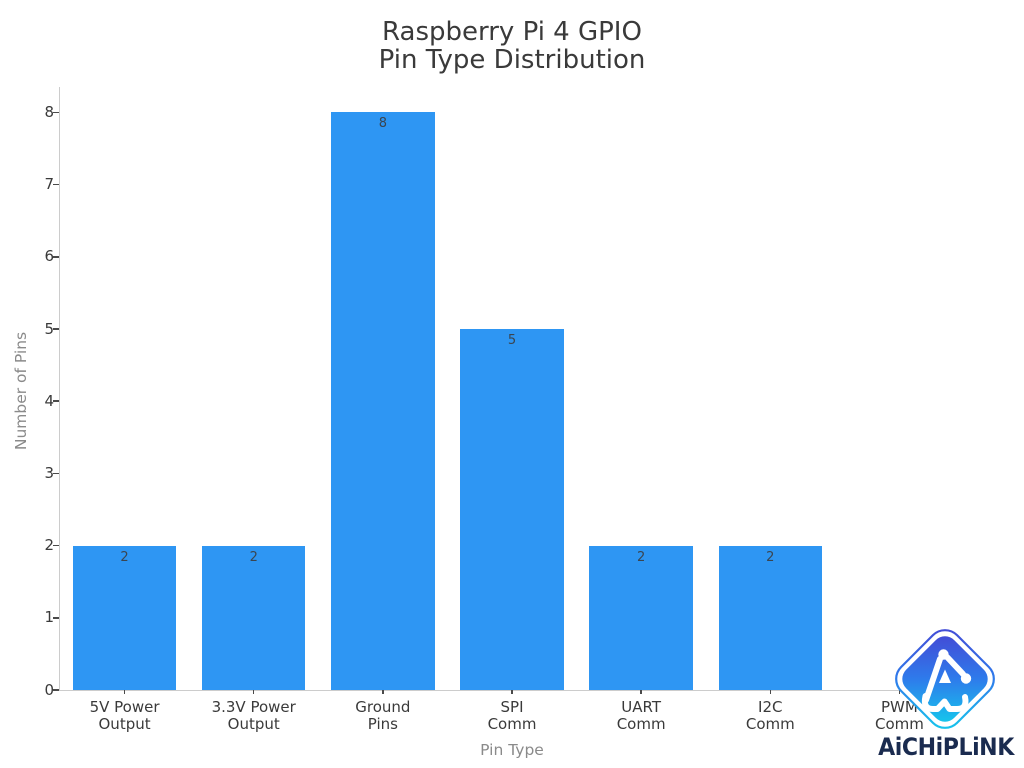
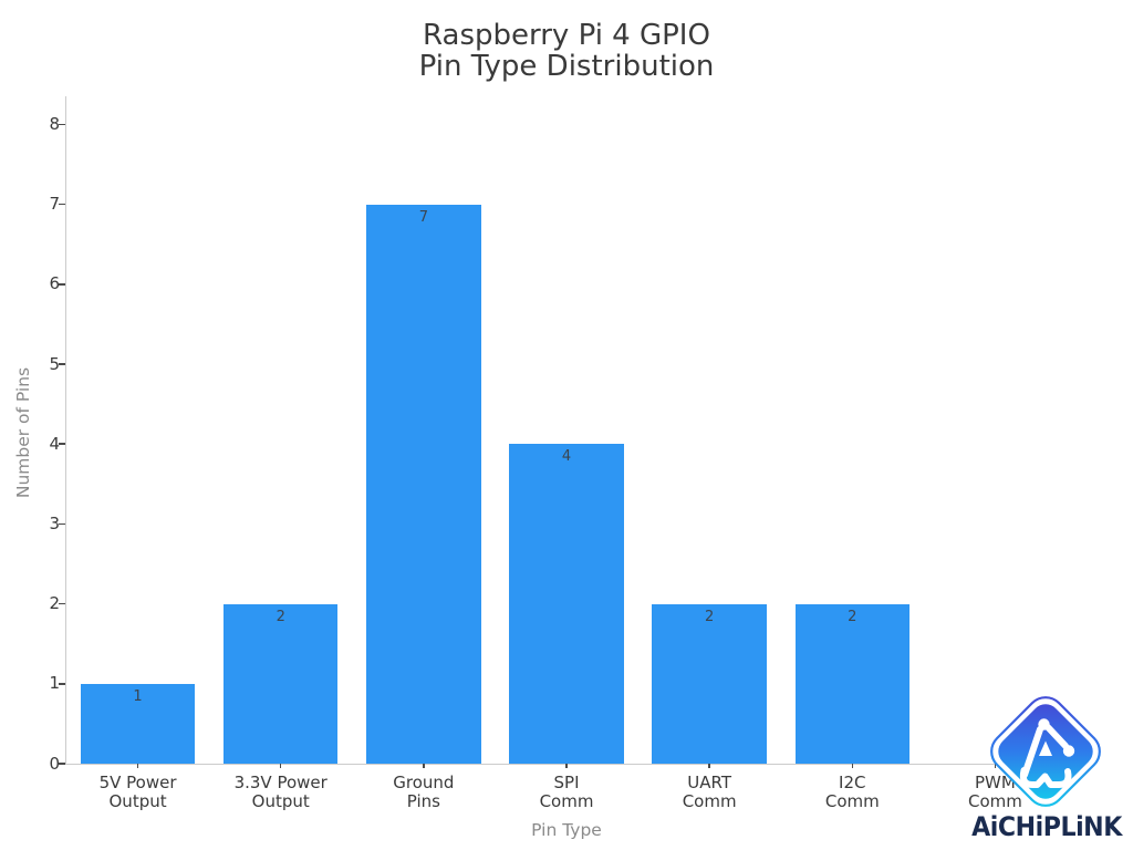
5V Power Output: 2 -> 1
Ground Pins: 8 -> 7
SPI Comm: 5 -> 4
